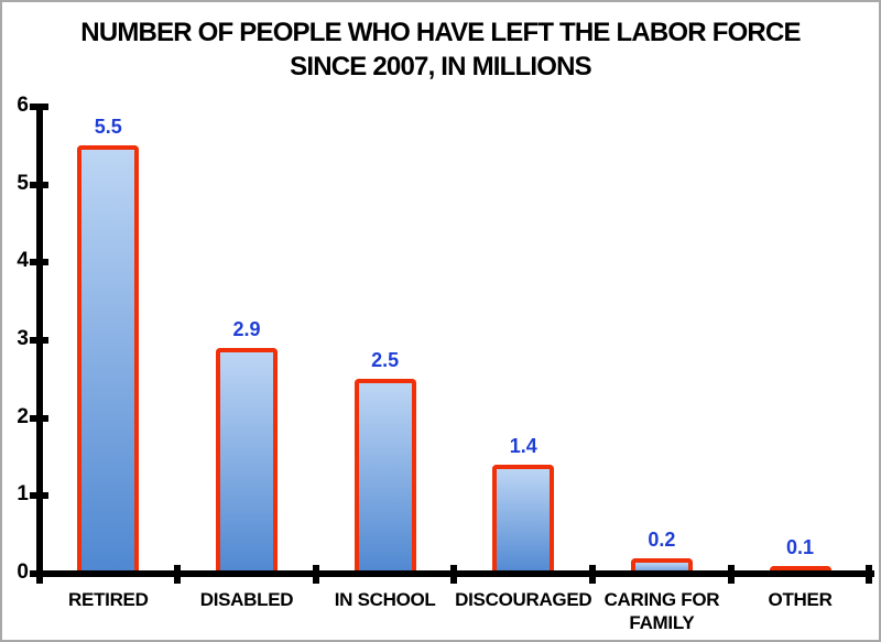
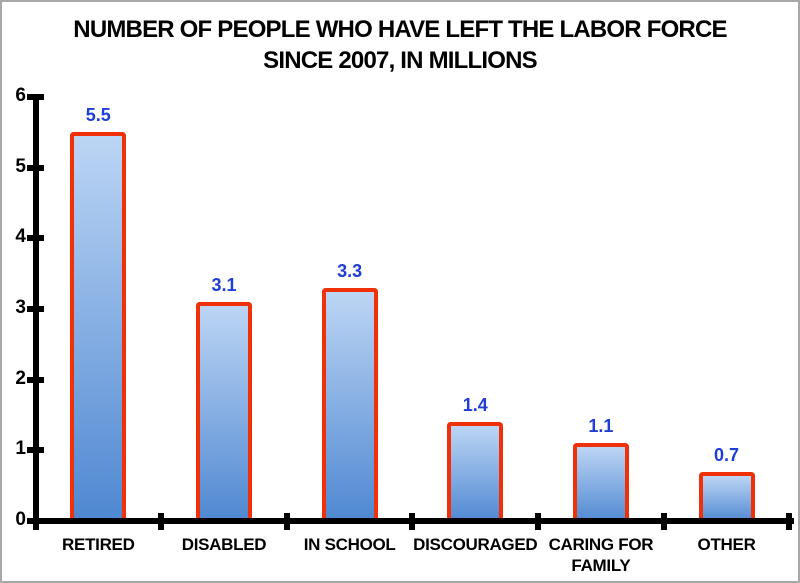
DISABLED: 2.9 -> 3.1
IN SCHOOL: 2.5 -> 3.3
CARING FOR FAMILY: 0.2 -> 1.1
OTHER: 0.1 -> 0.7
